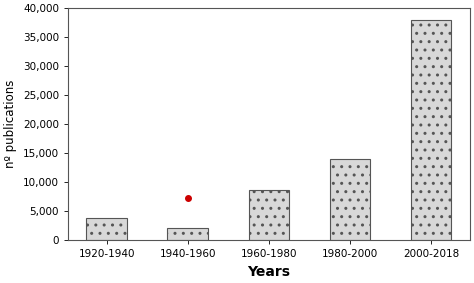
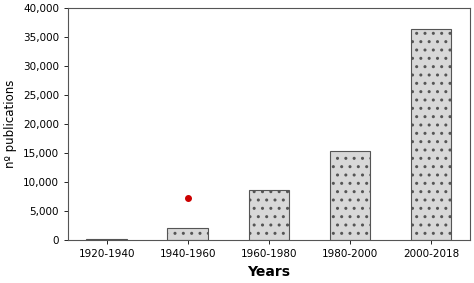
1920-1940: 3,800 -> 200
1980-2000: 14,000 -> 15,400
2000-2018: 38,000 -> 36,500
